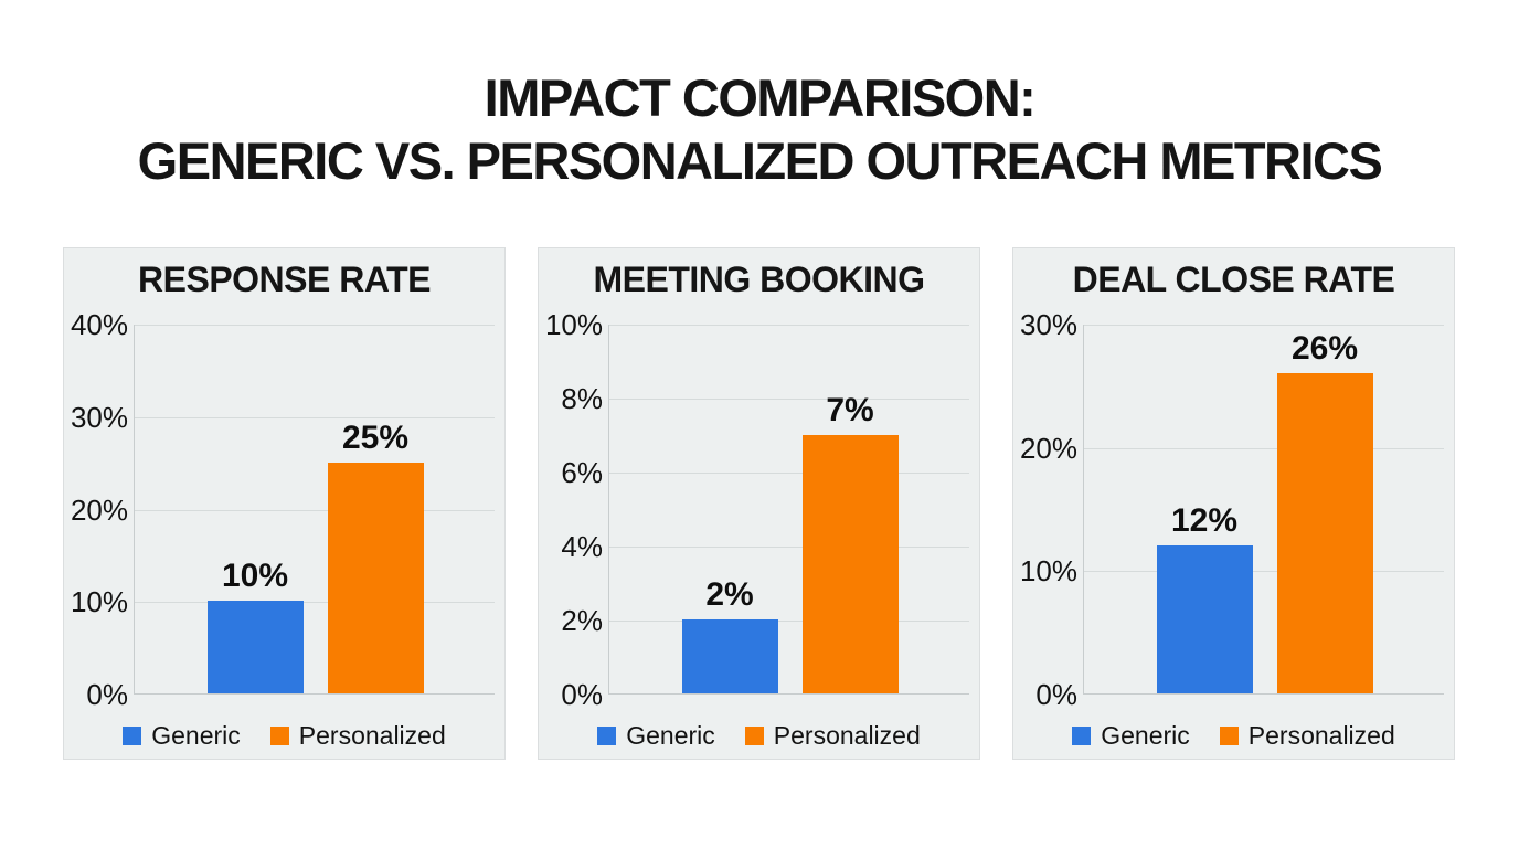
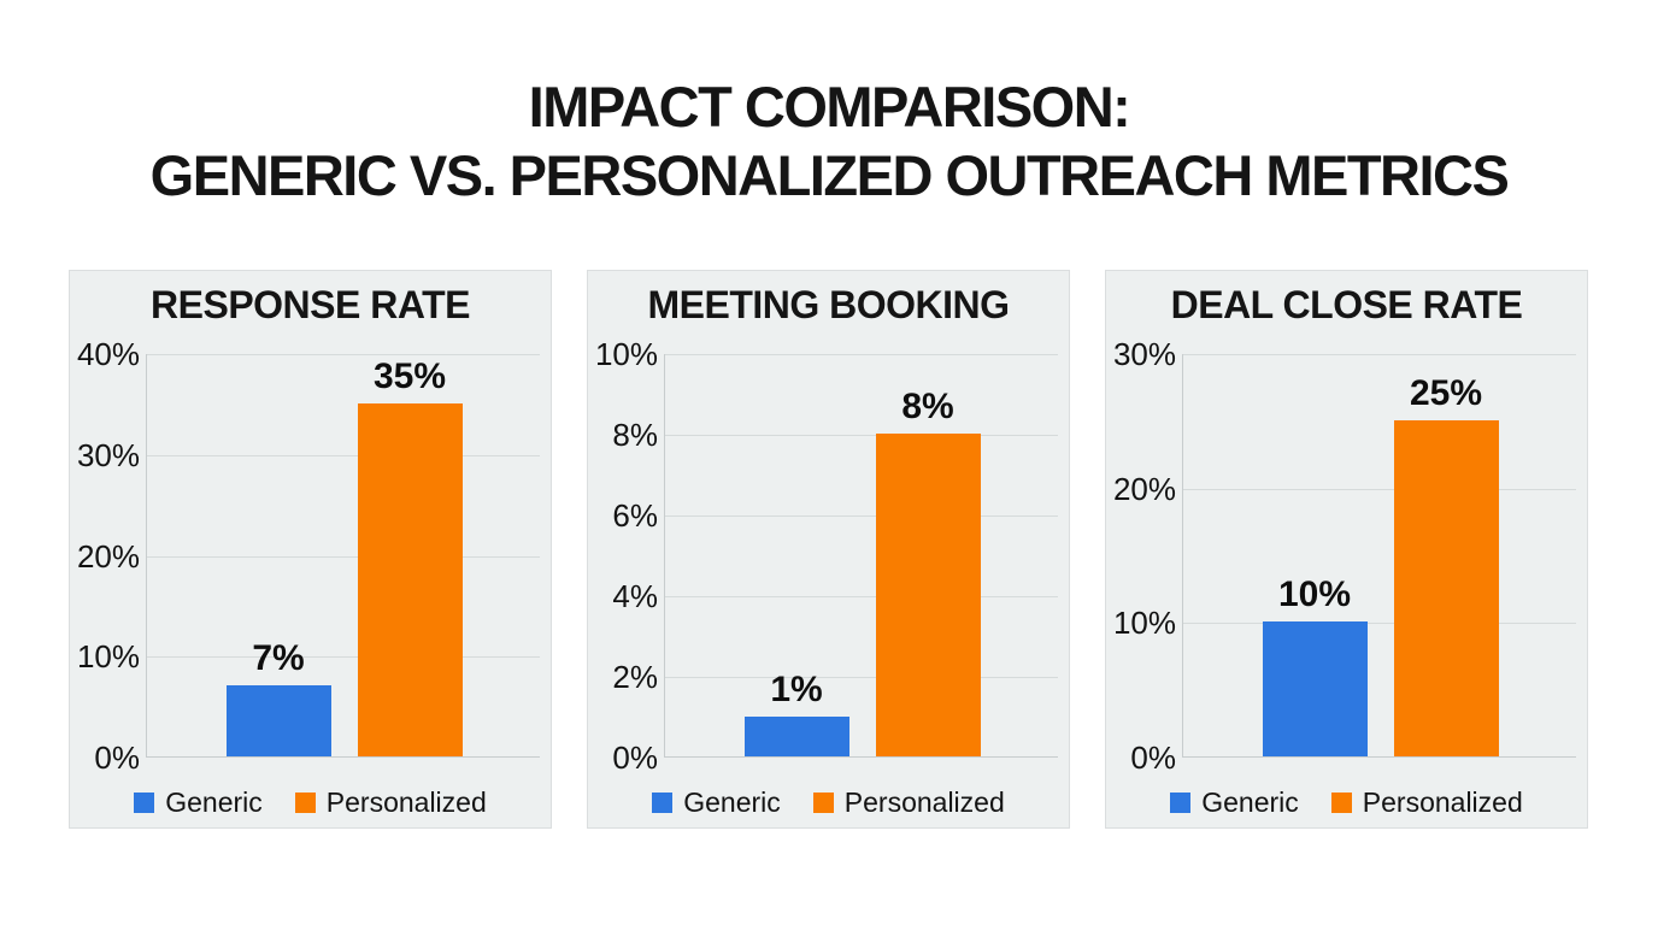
RESPONSE RATE/Generic: 10% -> 7%
RESPONSE RATE/Personalized: 25% -> 35%
MEETING BOOKING/Generic: 2% -> 1%
MEETING BOOKING/Personalized: 7% -> 8%
DEAL CLOSE RATE/Generic: 12% -> 10%
DEAL CLOSE RATE/Personalized: 26% -> 25%
